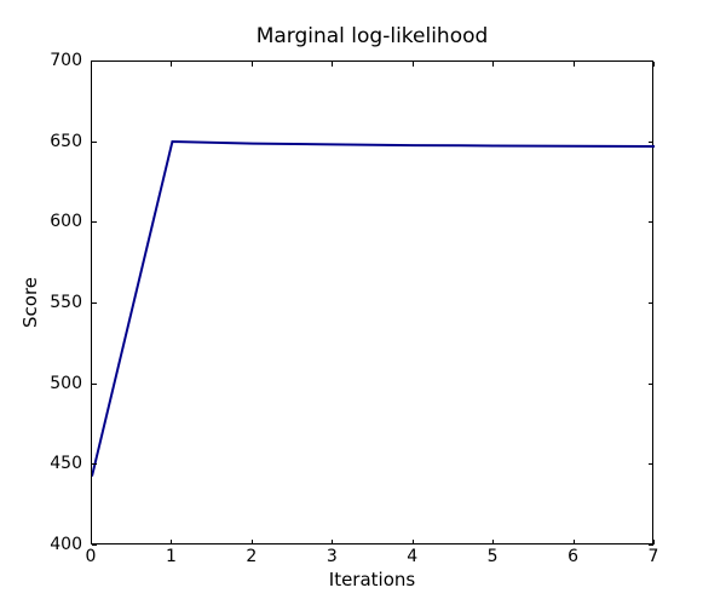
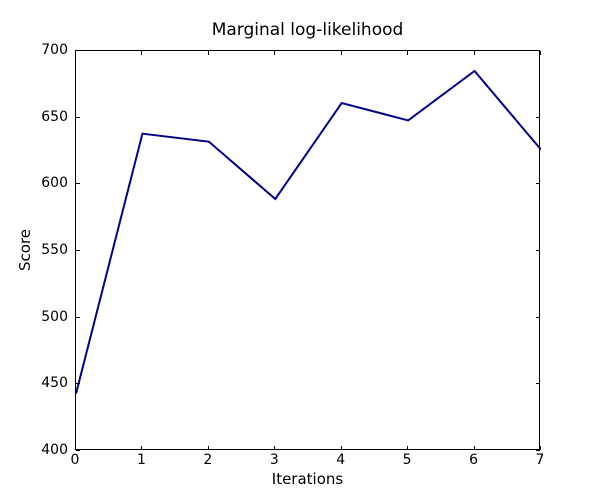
1: 650 -> 638
2: 649 -> 632
3: 649 -> 589
4: 648 -> 661
6: 648 -> 685
7: 648 -> 626
